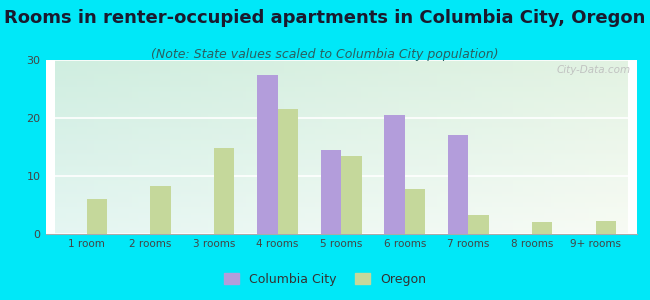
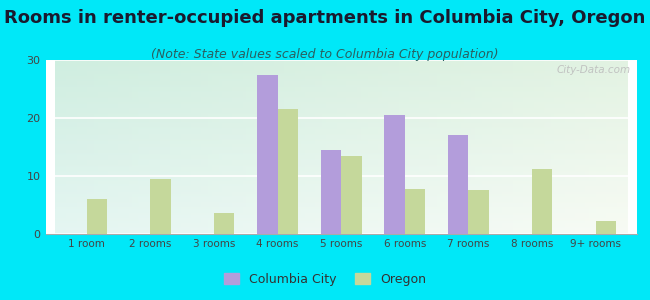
Oregon/2 rooms: 8.2 -> 9.4
Oregon/3 rooms: 14.8 -> 3.6
Oregon/7 rooms: 3.3 -> 7.6
Oregon/8 rooms: 2.0 -> 11.2
